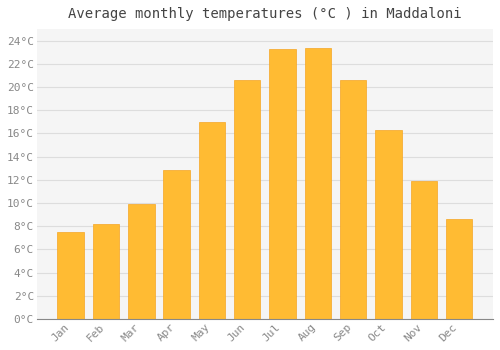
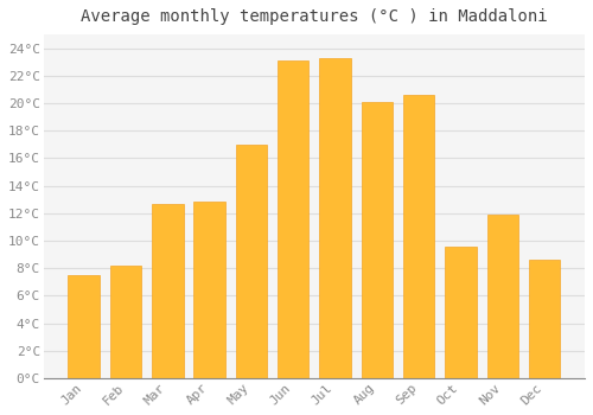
Mar: 9.9°C -> 12.7°C
Jun: 20.6°C -> 23.1°C
Aug: 23.4°C -> 20.1°C
Oct: 16.3°C -> 9.6°C
